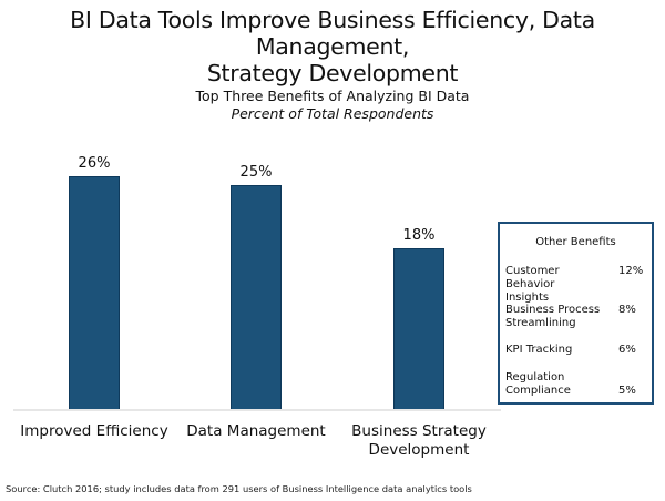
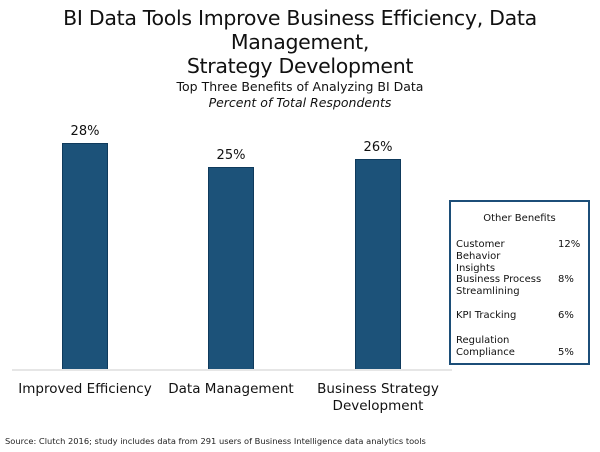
Improved Efficiency: 26% -> 28%
Business Strategy Development: 18% -> 26%
